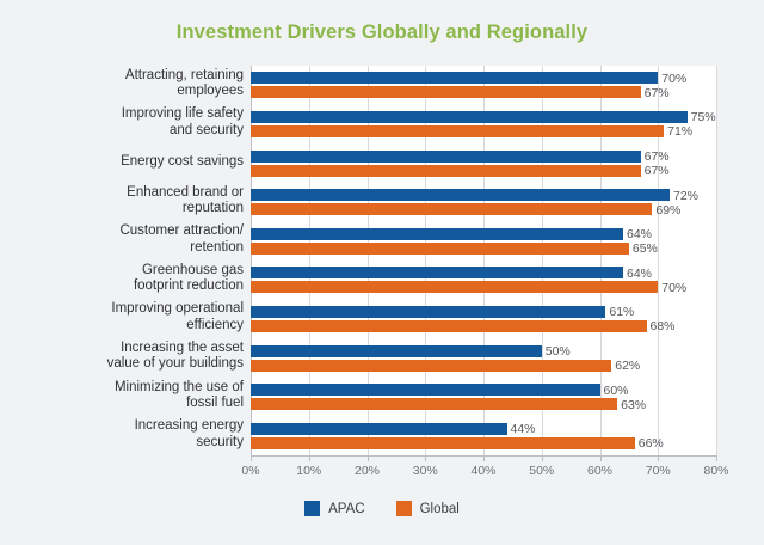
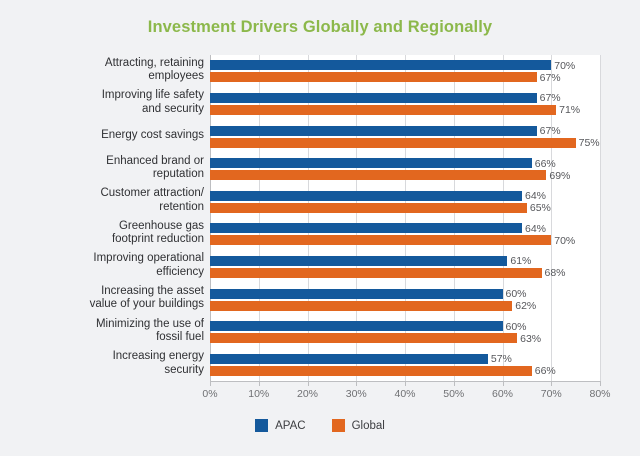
APAC/Improving life safety and security: 75% -> 67%
Global/Energy cost savings: 67% -> 75%
APAC/Enhanced brand or reputation: 72% -> 66%
APAC/Increasing the asset value of your buildings: 50% -> 60%
APAC/Increasing energy security: 44% -> 57%
